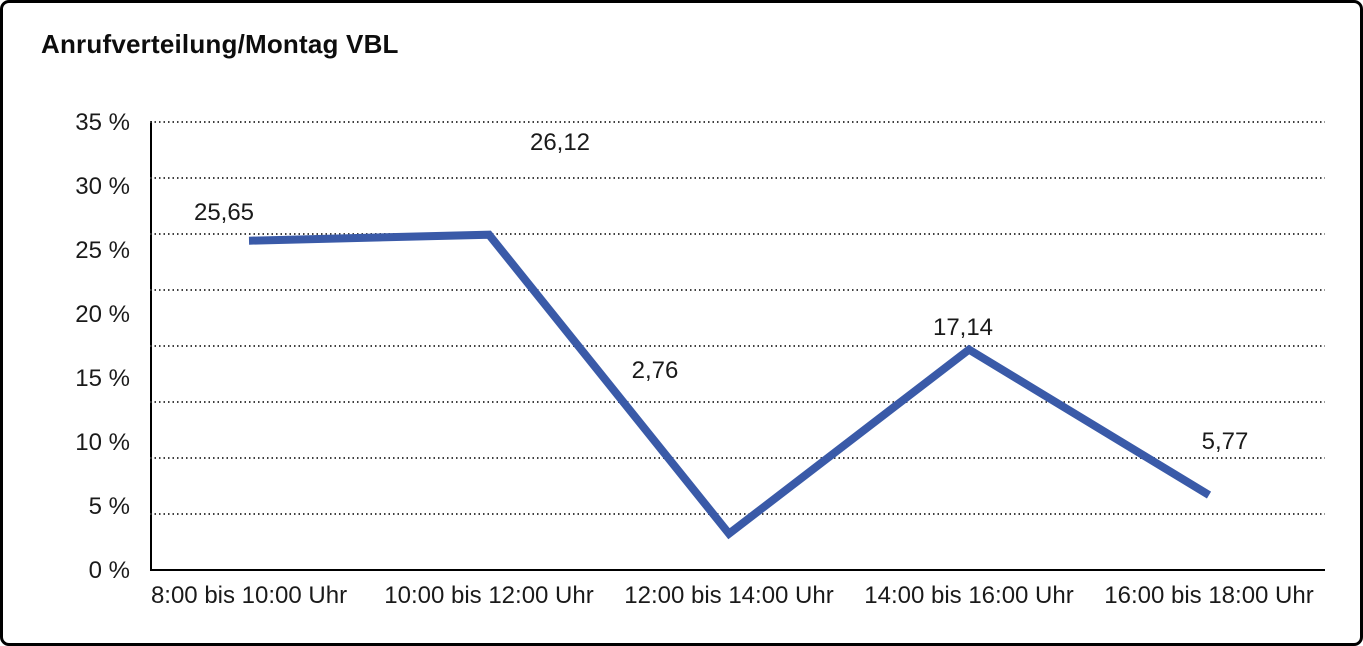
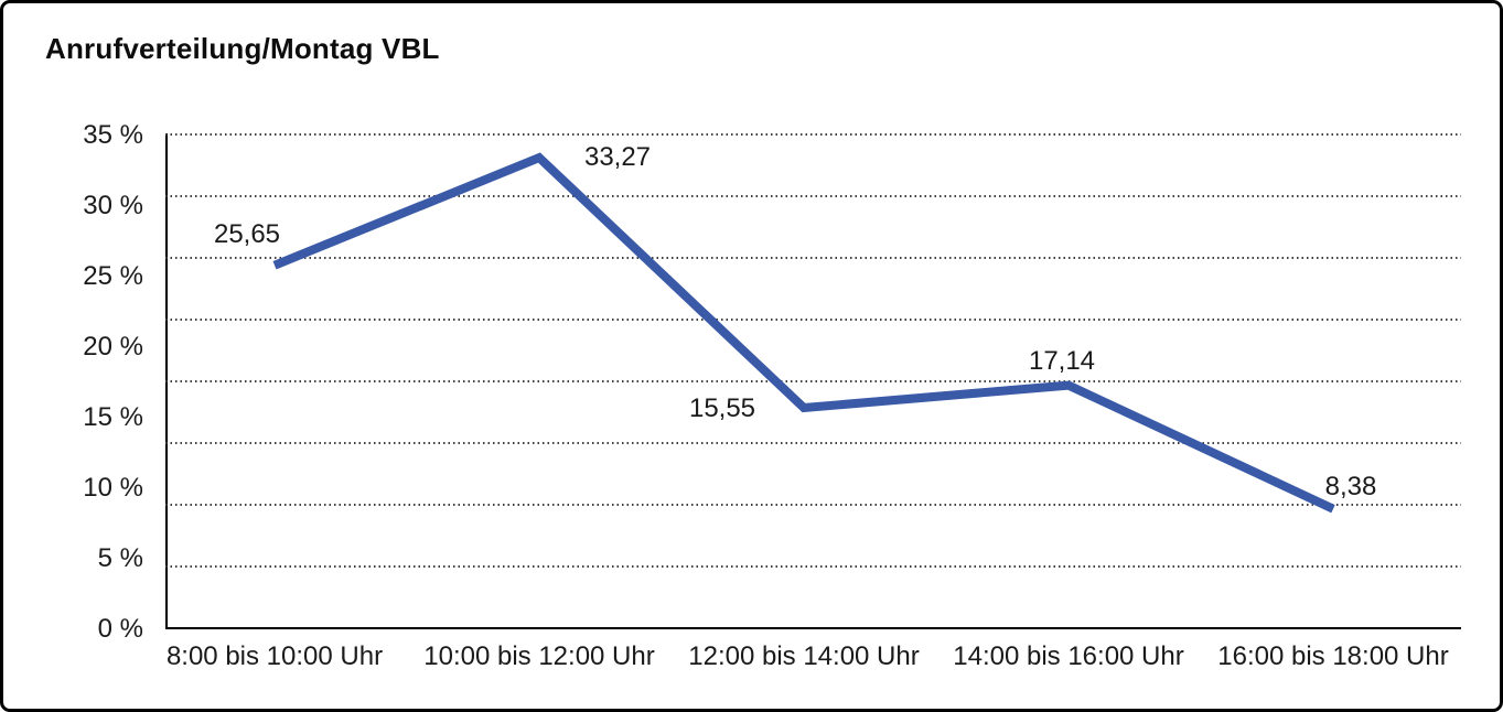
10:00 bis 12:00 Uhr: 26,12 -> 33,27
12:00 bis 14:00 Uhr: 2,76 -> 15,55
16:00 bis 18:00 Uhr: 5,77 -> 8,38
